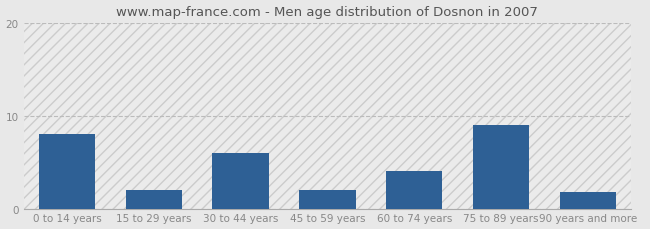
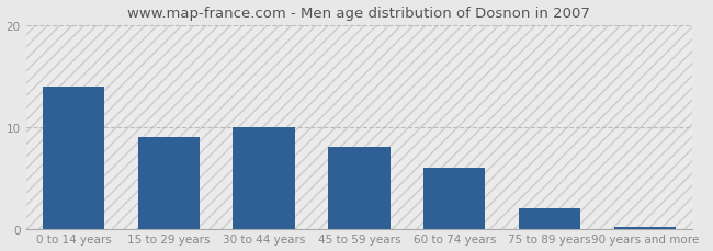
0 to 14 years: 8.0 -> 14.0
15 to 29 years: 2.0 -> 9.0
30 to 44 years: 6.0 -> 10.0
45 to 59 years: 2.0 -> 8.0
60 to 74 years: 4.0 -> 6.0
75 to 89 years: 9.0 -> 2.0
90 years and more: 1.8 -> 0.2
